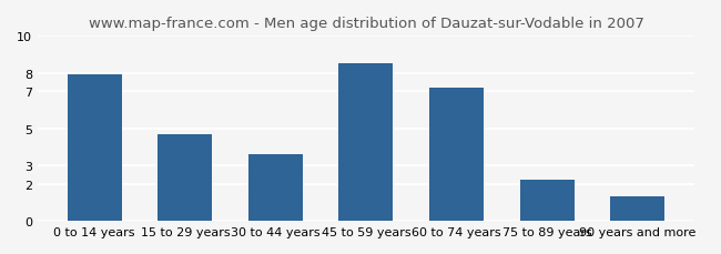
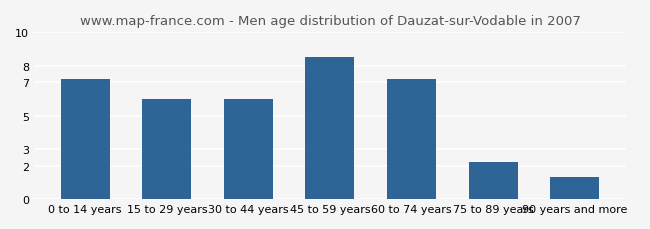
0 to 14 years: 7.9 -> 7.2
15 to 29 years: 4.7 -> 6.0
30 to 44 years: 3.6 -> 6.0
